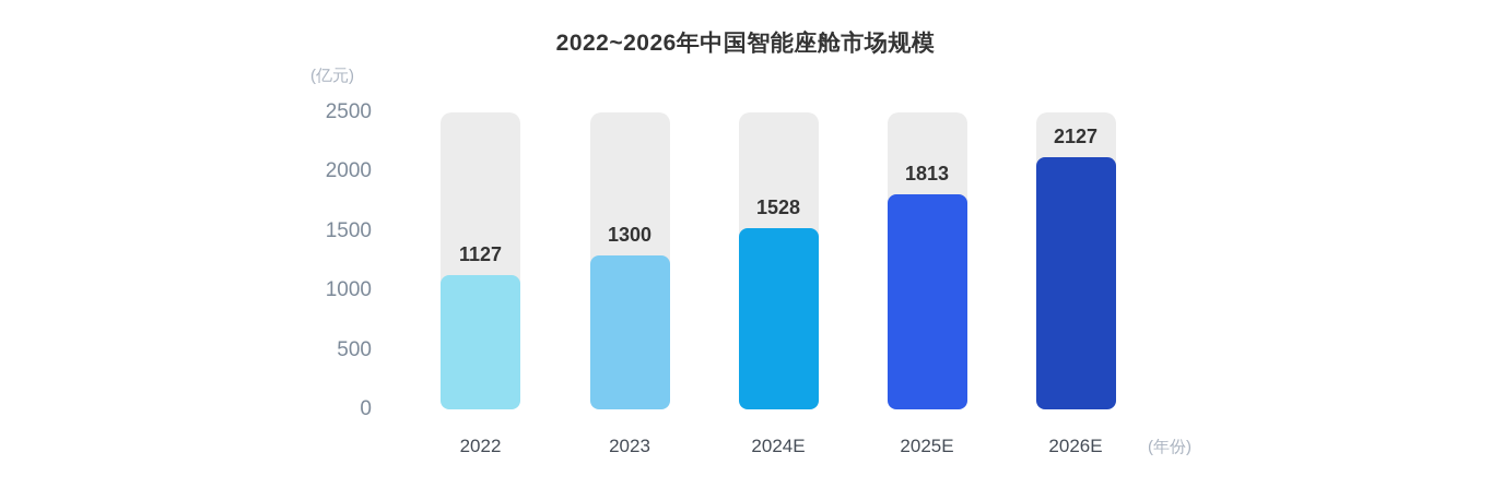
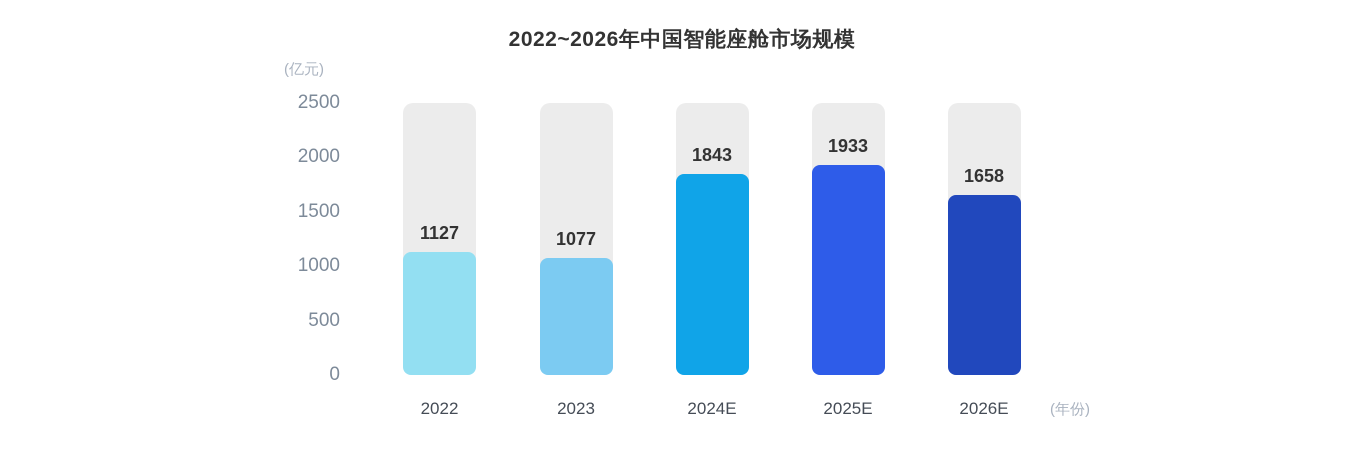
2023: 1300 -> 1077
2024E: 1528 -> 1843
2025E: 1813 -> 1933
2026E: 2127 -> 1658
